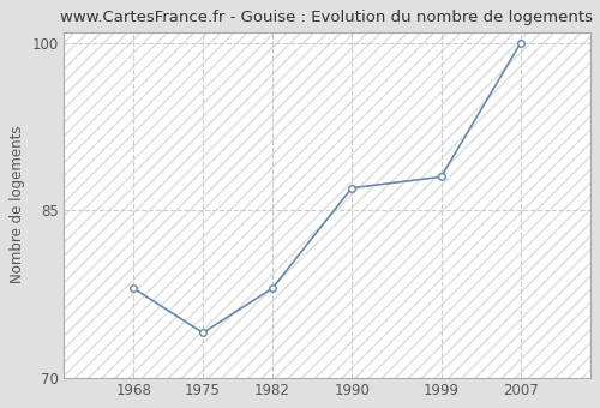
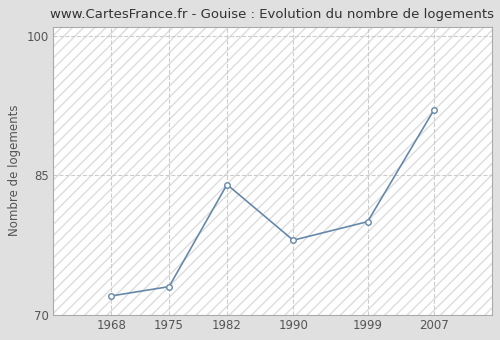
1968: 78 -> 72
1975: 74 -> 73
1982: 78 -> 84
1990: 87 -> 78
1999: 88 -> 80
2007: 100 -> 92
